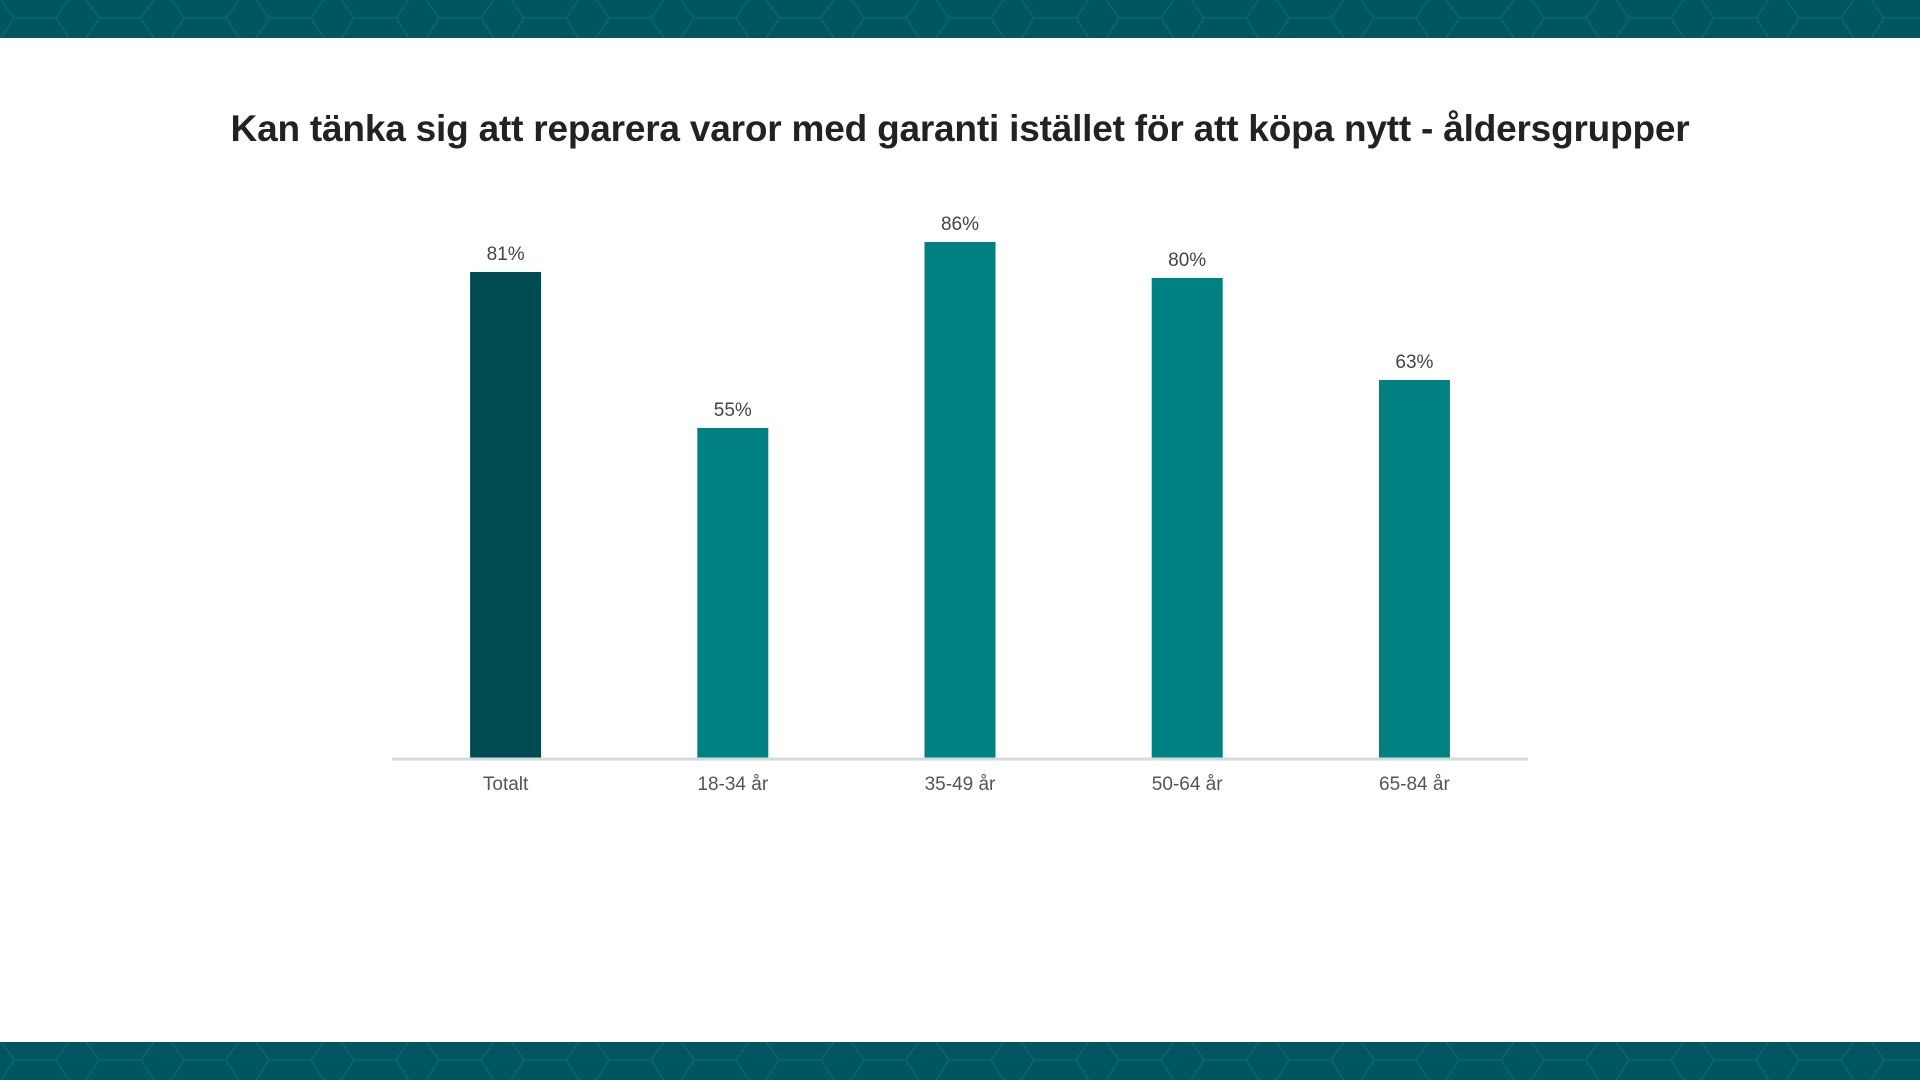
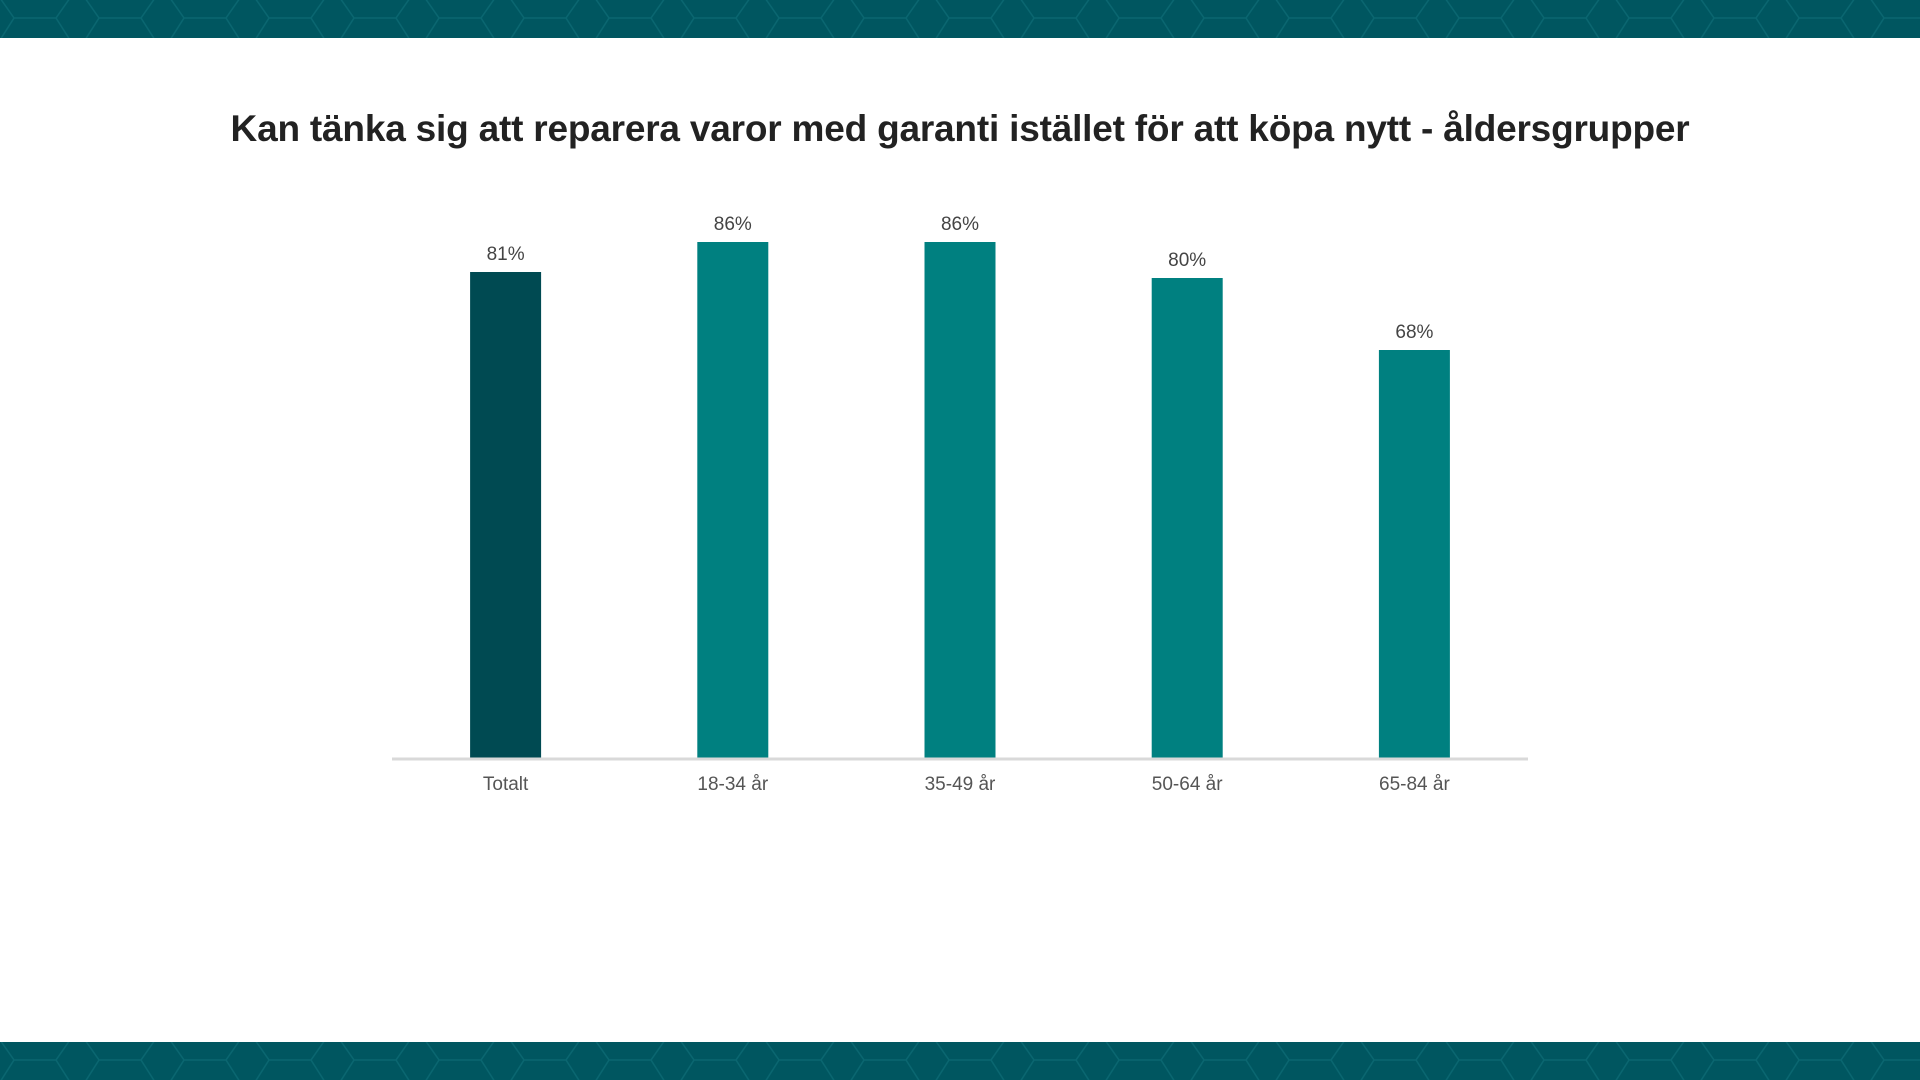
18-34 år: 55% -> 86%
65-84 år: 63% -> 68%
